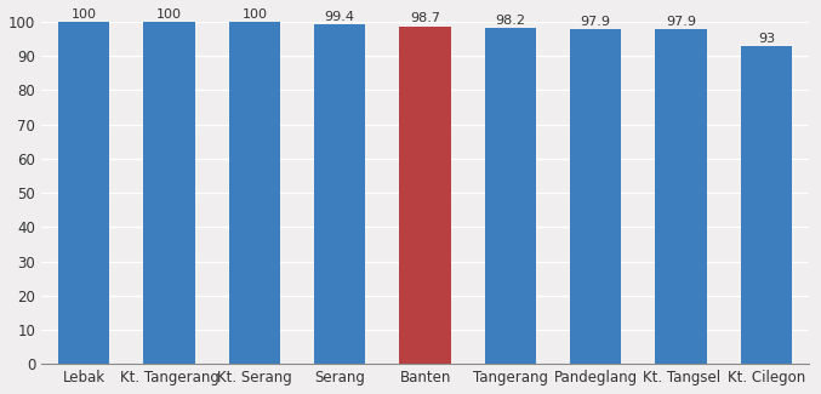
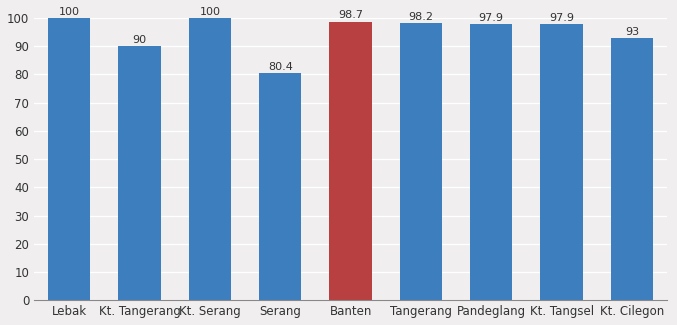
Kt. Tangerang: 100 -> 90
Serang: 99.4 -> 80.4
